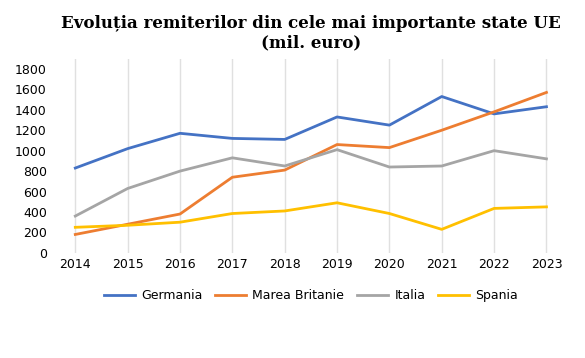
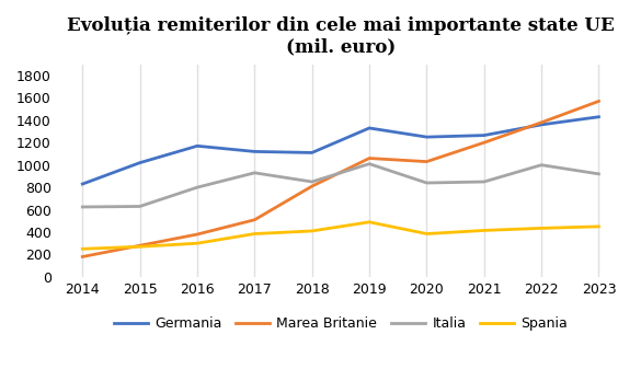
Italia/2014: 360 -> 620
Marea Britanie/2017: 740 -> 510
Germania/2021: 1530 -> 1260
Spania/2021: 230 -> 420
